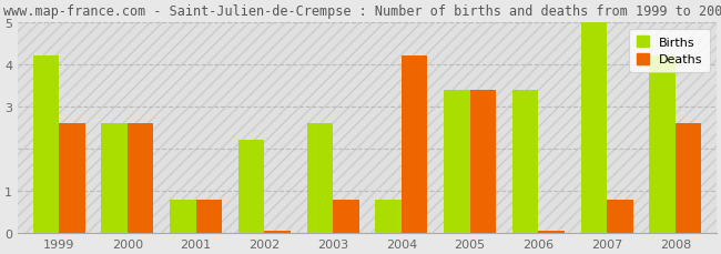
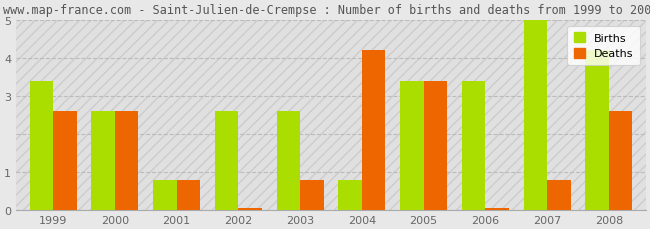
Births/1999: 4.2 -> 3.4
Births/2002: 2.2 -> 2.6
